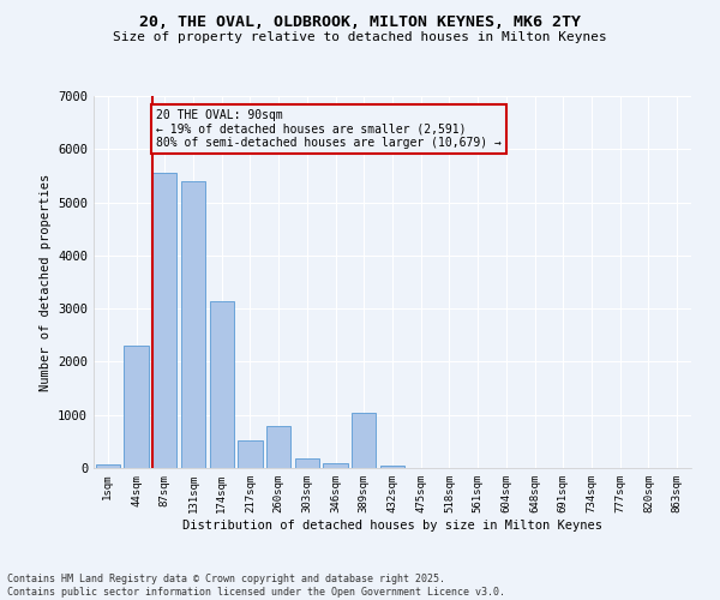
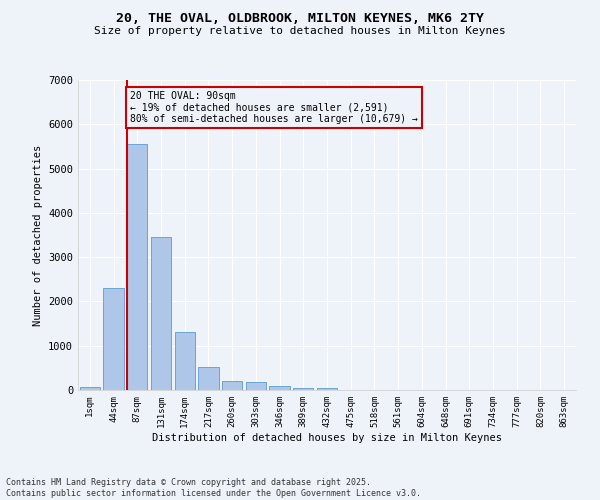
131sqm: 5400 -> 3450
174sqm: 3150 -> 1320
260sqm: 800 -> 210
389sqm: 1050 -> 60
